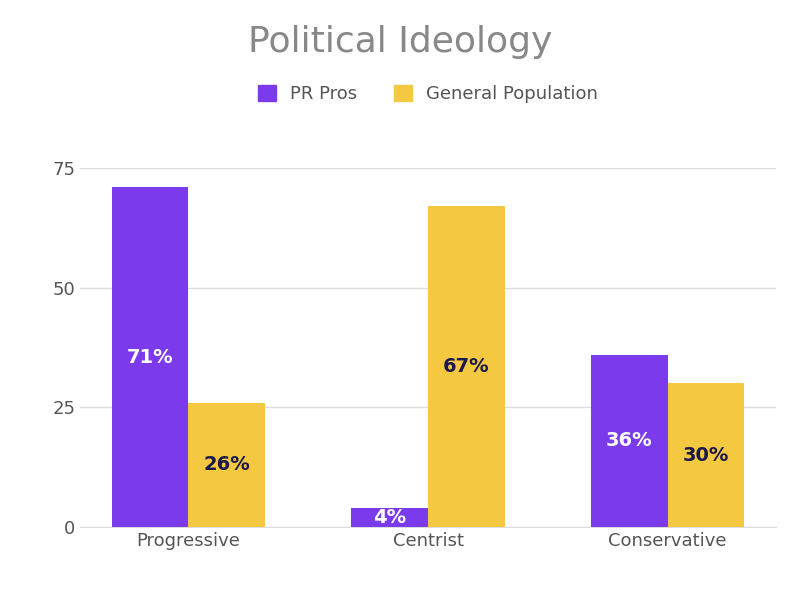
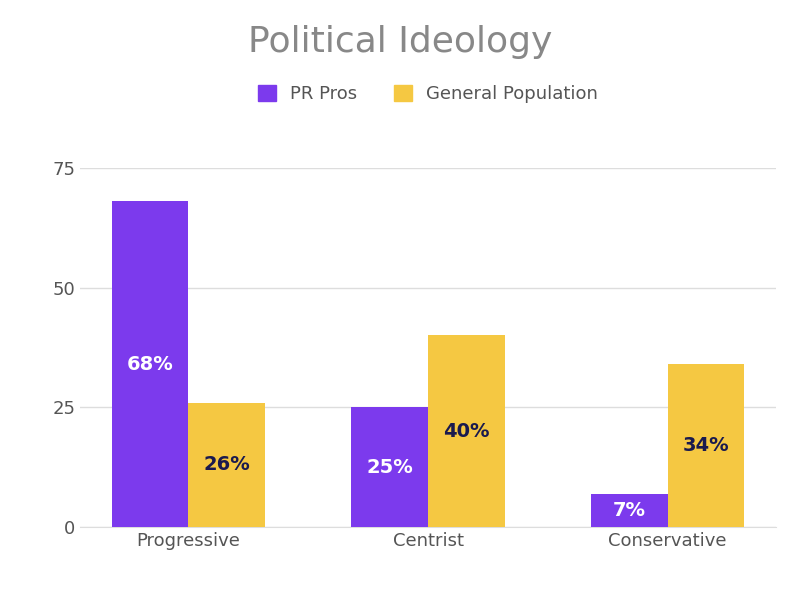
PR Pros/Progressive: 71% -> 68%
PR Pros/Centrist: 4% -> 25%
General Population/Centrist: 67% -> 40%
PR Pros/Conservative: 36% -> 7%
General Population/Conservative: 30% -> 34%
